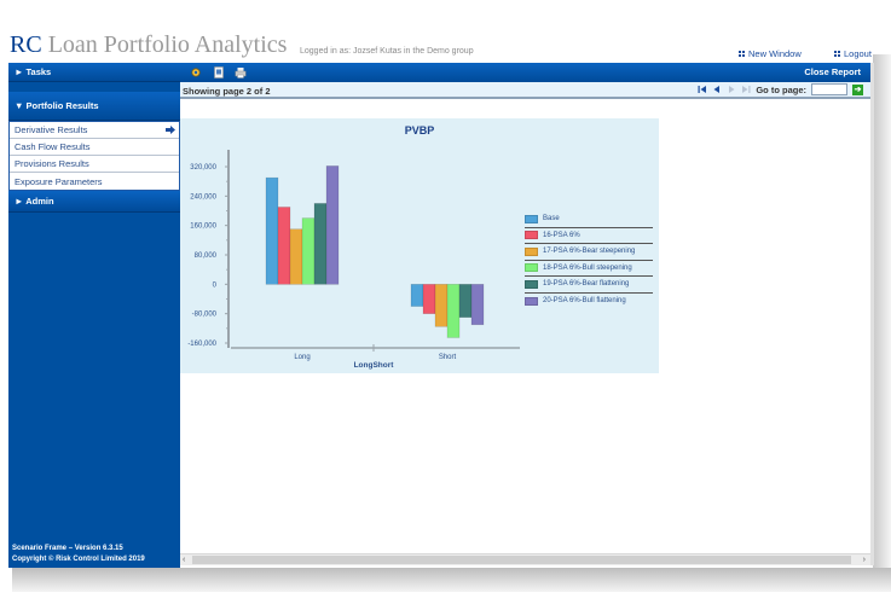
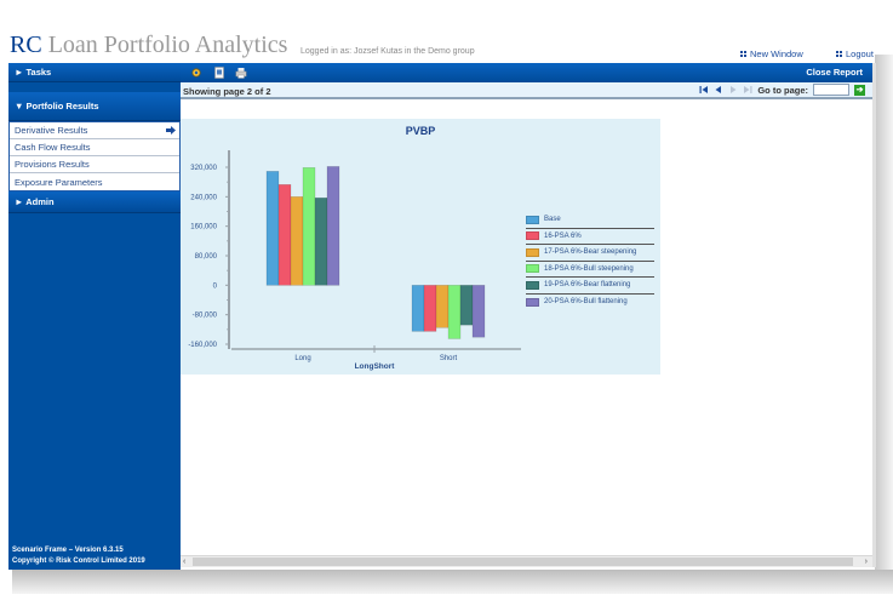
Base/Long: 290000 -> 310000
16-PSA 6%/Long: 210000 -> 270000
17-PSA 6%-Bear steepening/Long: 150000 -> 240000
18-PSA 6%-Bull steepening/Long: 180000 -> 320000
19-PSA 6%-Bear flattening/Long: 220000 -> 240000
Base/Short: -60000 -> -120000
16-PSA 6%/Short: -80000 -> -120000
19-PSA 6%-Bear flattening/Short: -90000 -> -110000
20-PSA 6%-Bull flattening/Short: -110000 -> -140000
